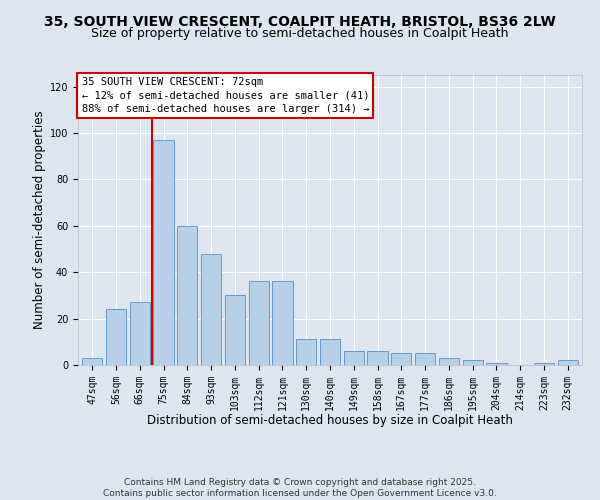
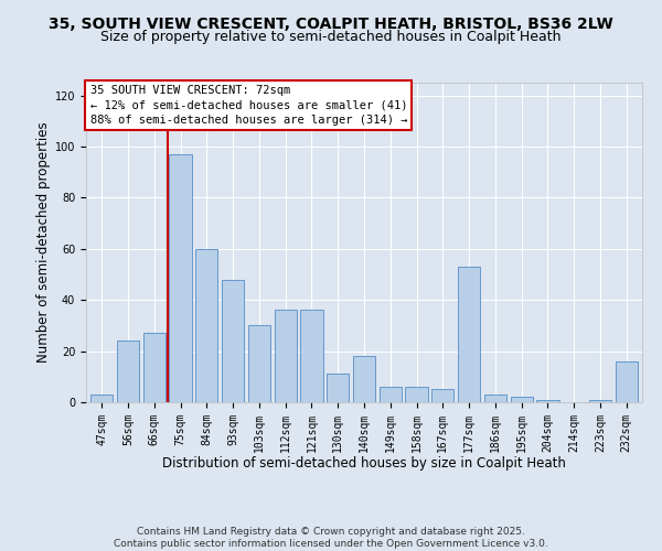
140sqm: 11 -> 18
177sqm: 5 -> 53
232sqm: 2 -> 16
